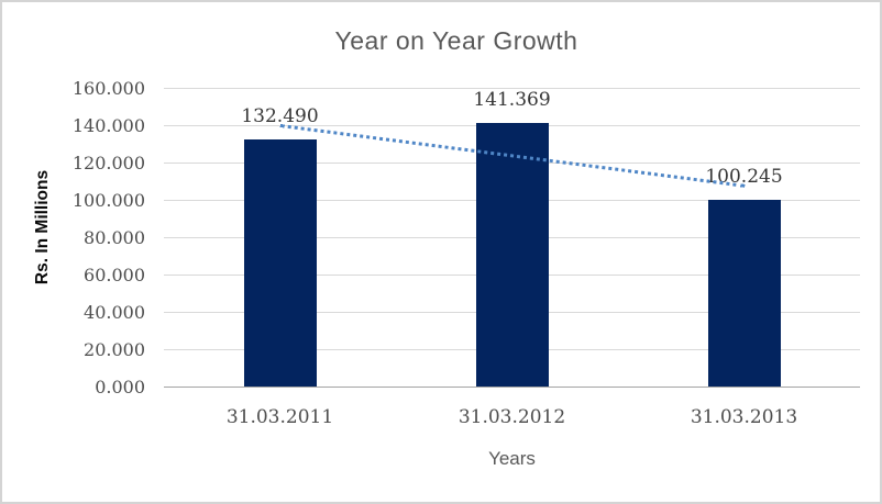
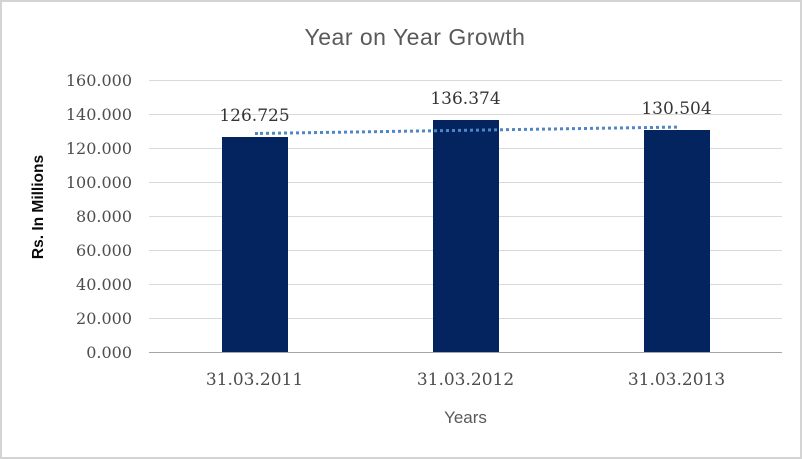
31.03.2011: 132.490 -> 126.725
31.03.2012: 141.369 -> 136.374
31.03.2013: 100.245 -> 130.504
